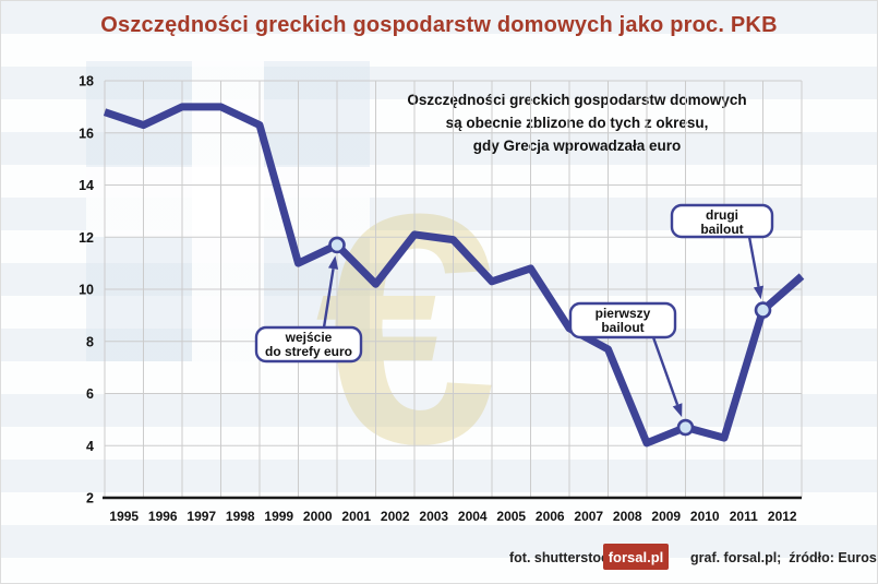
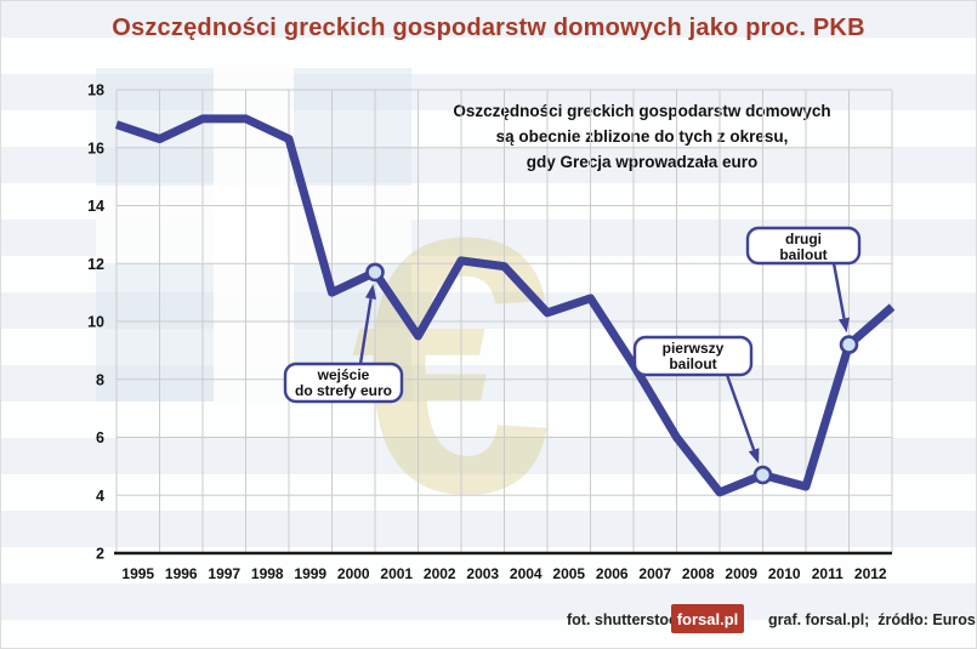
2002: 10.2 -> 9.5
2008: 7.7 -> 6.0
